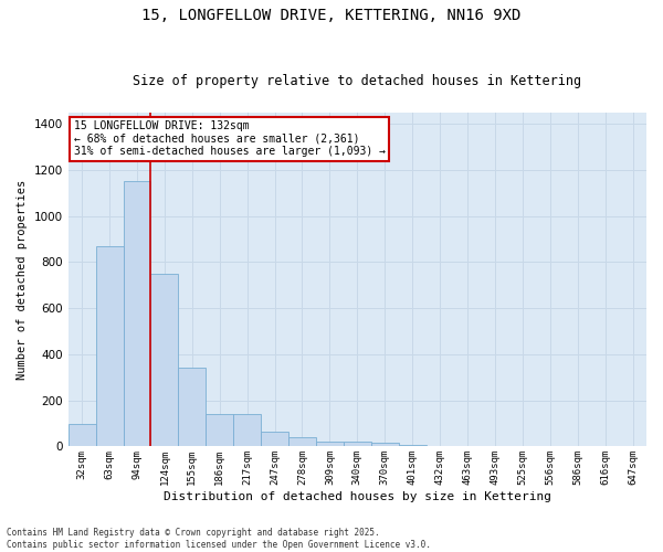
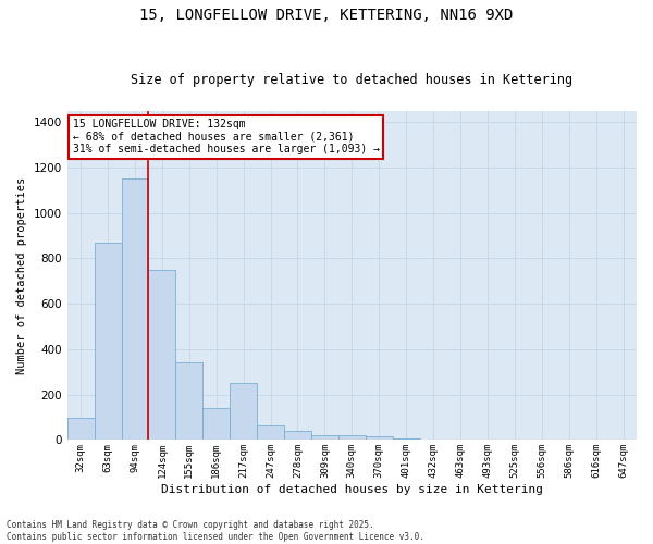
217sqm: 140 -> 250
